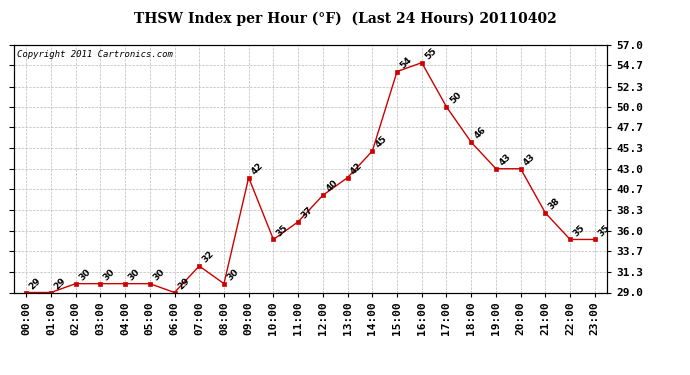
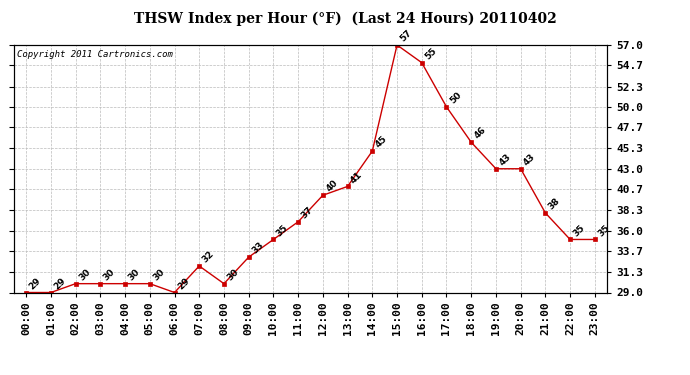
09:00: 42 -> 33
13:00: 42 -> 41
15:00: 54 -> 57
